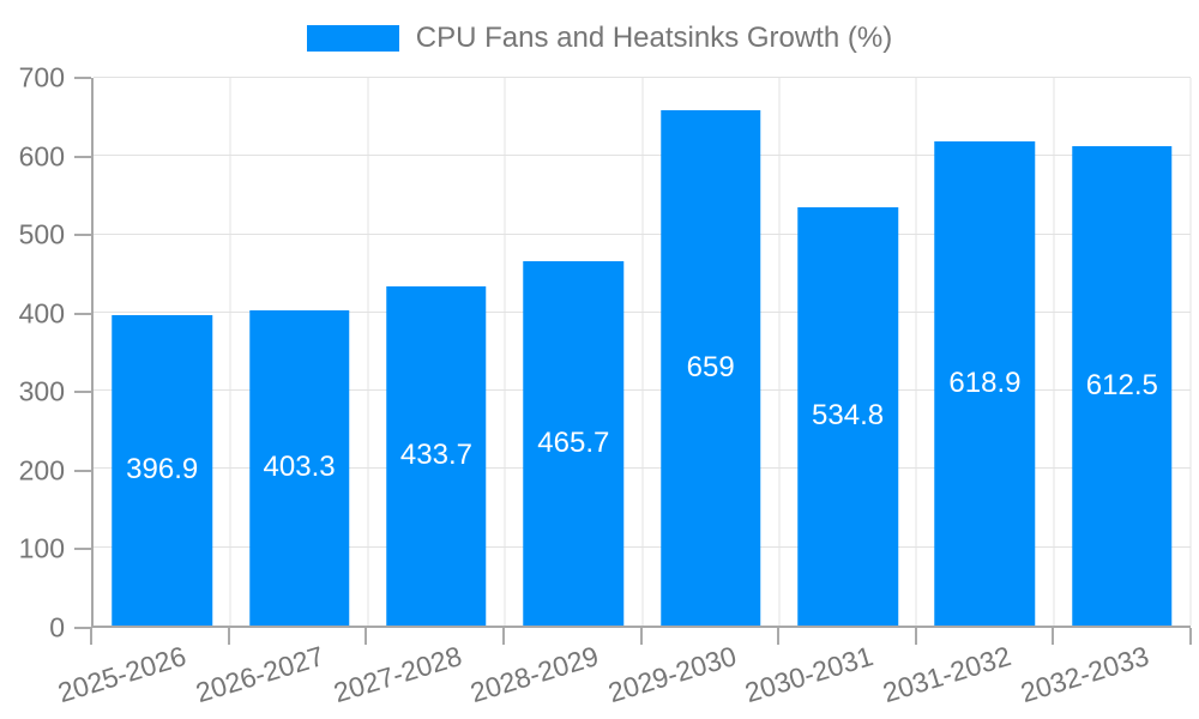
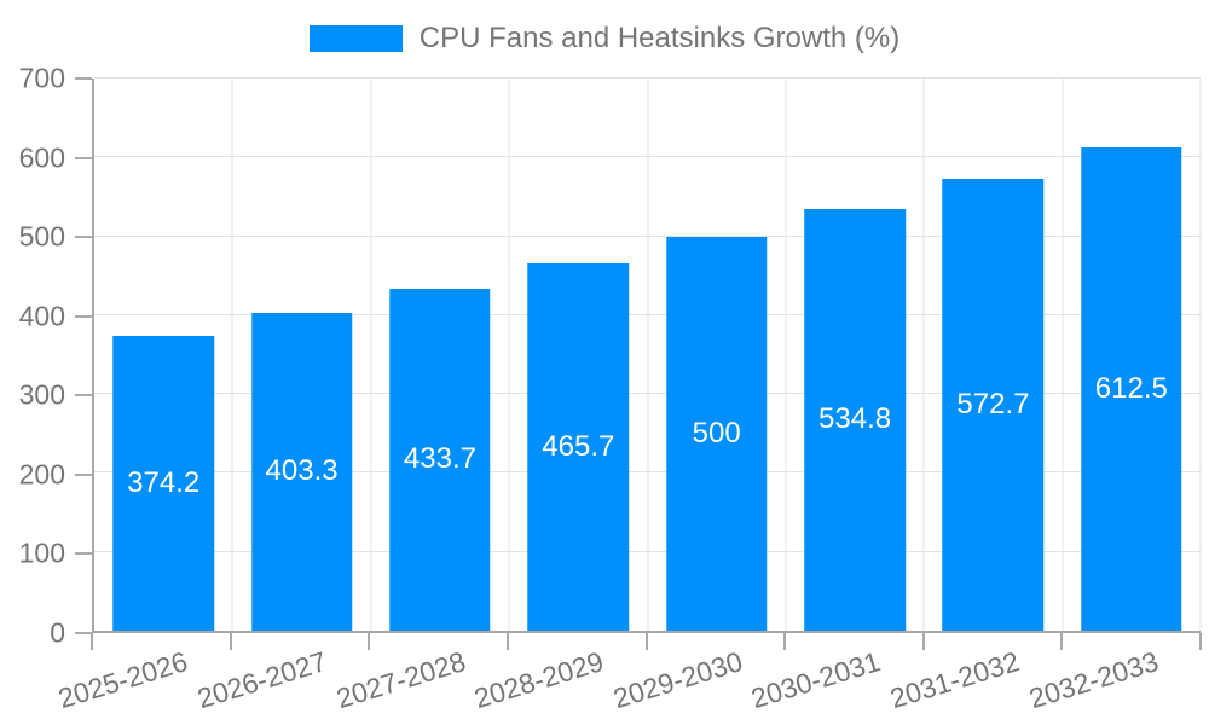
2025-2026: 396.9 -> 374.2
2029-2030: 659 -> 500
2031-2032: 618.9 -> 572.7
